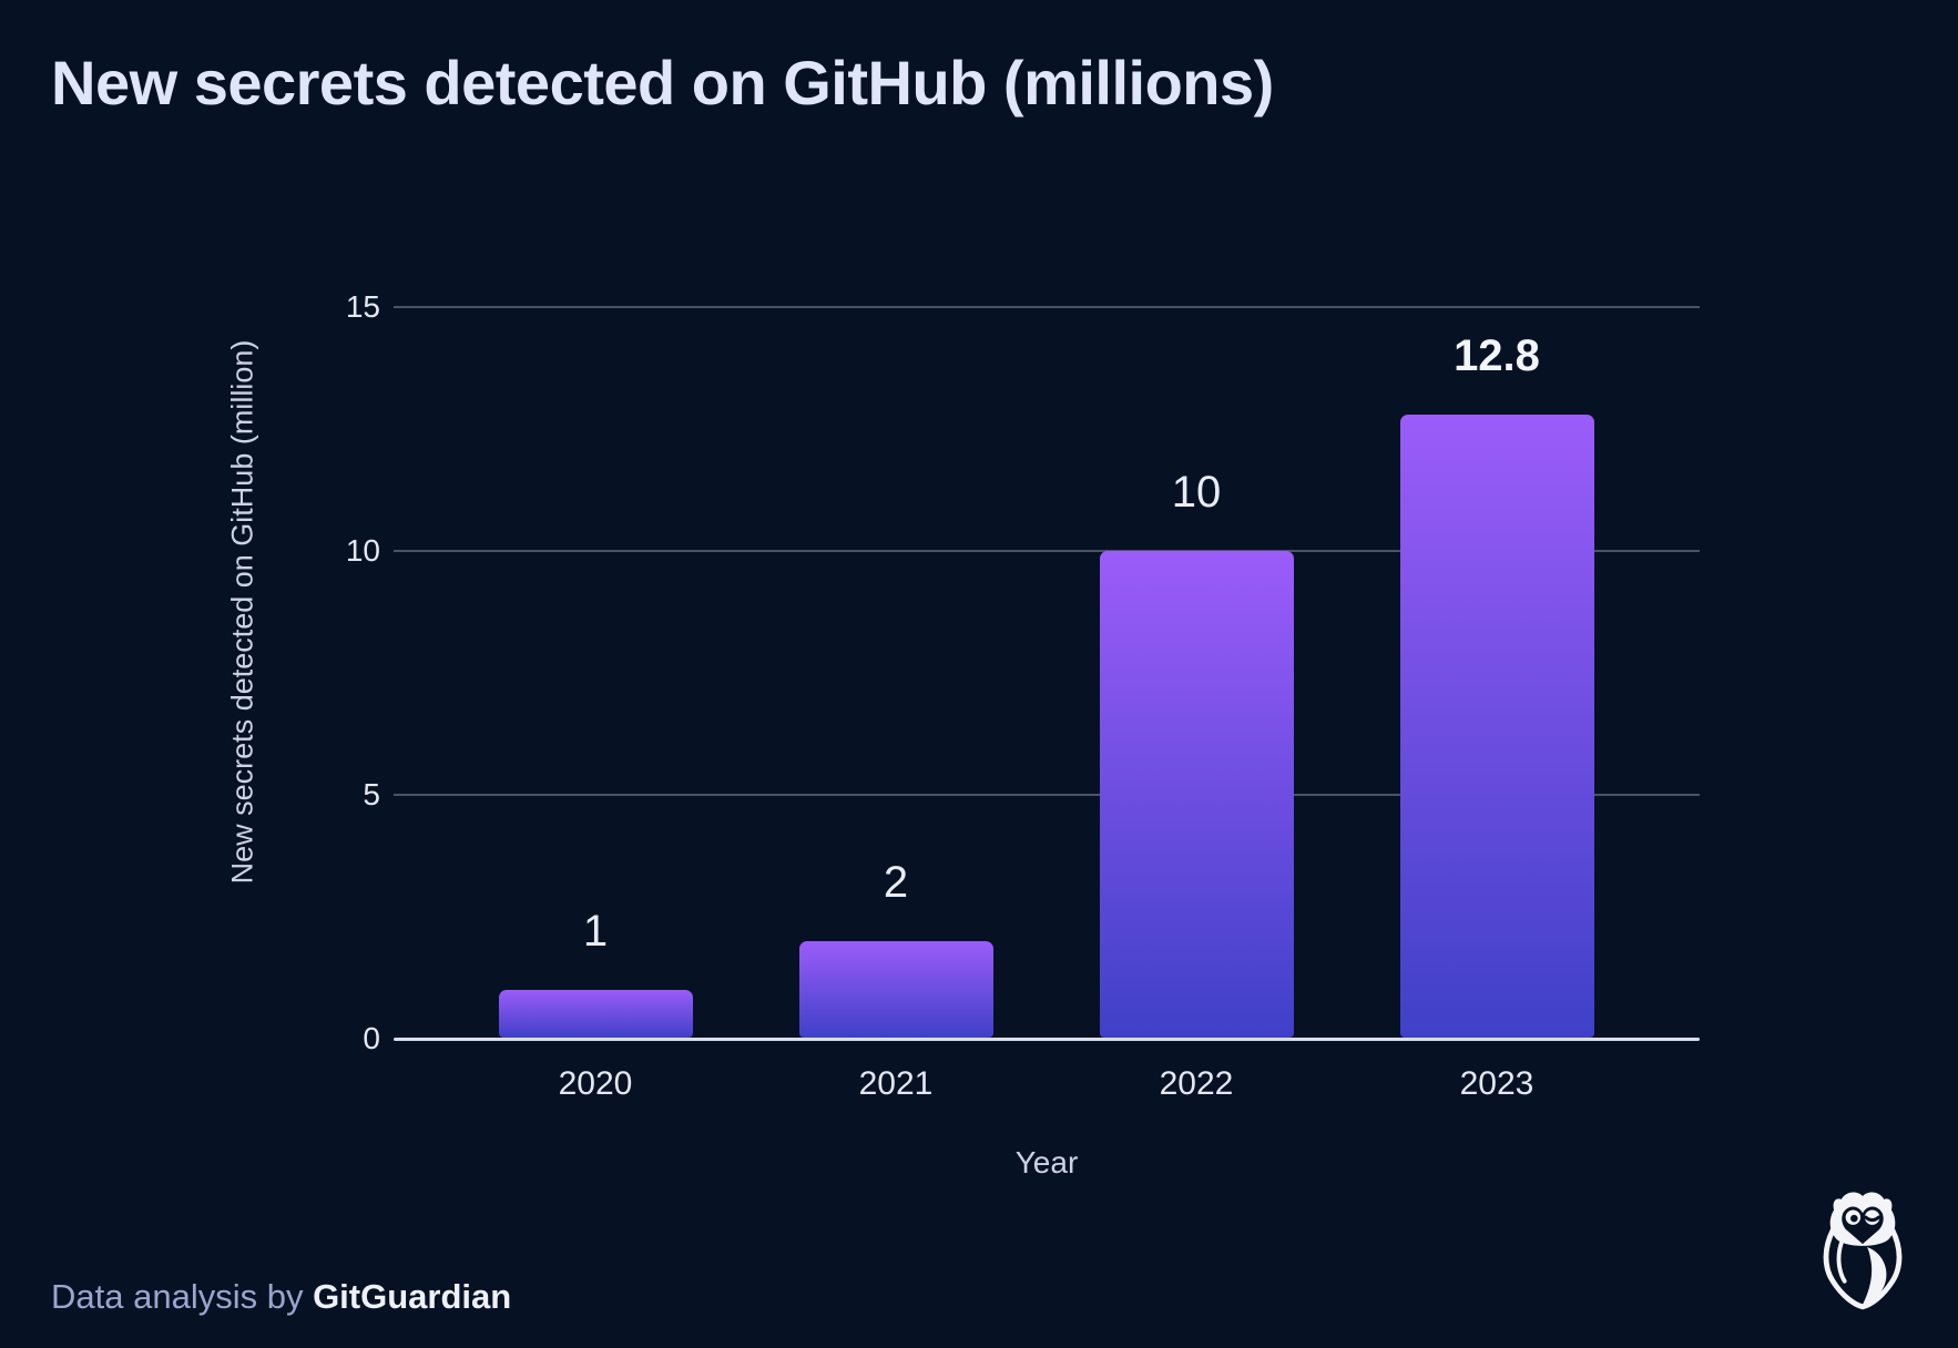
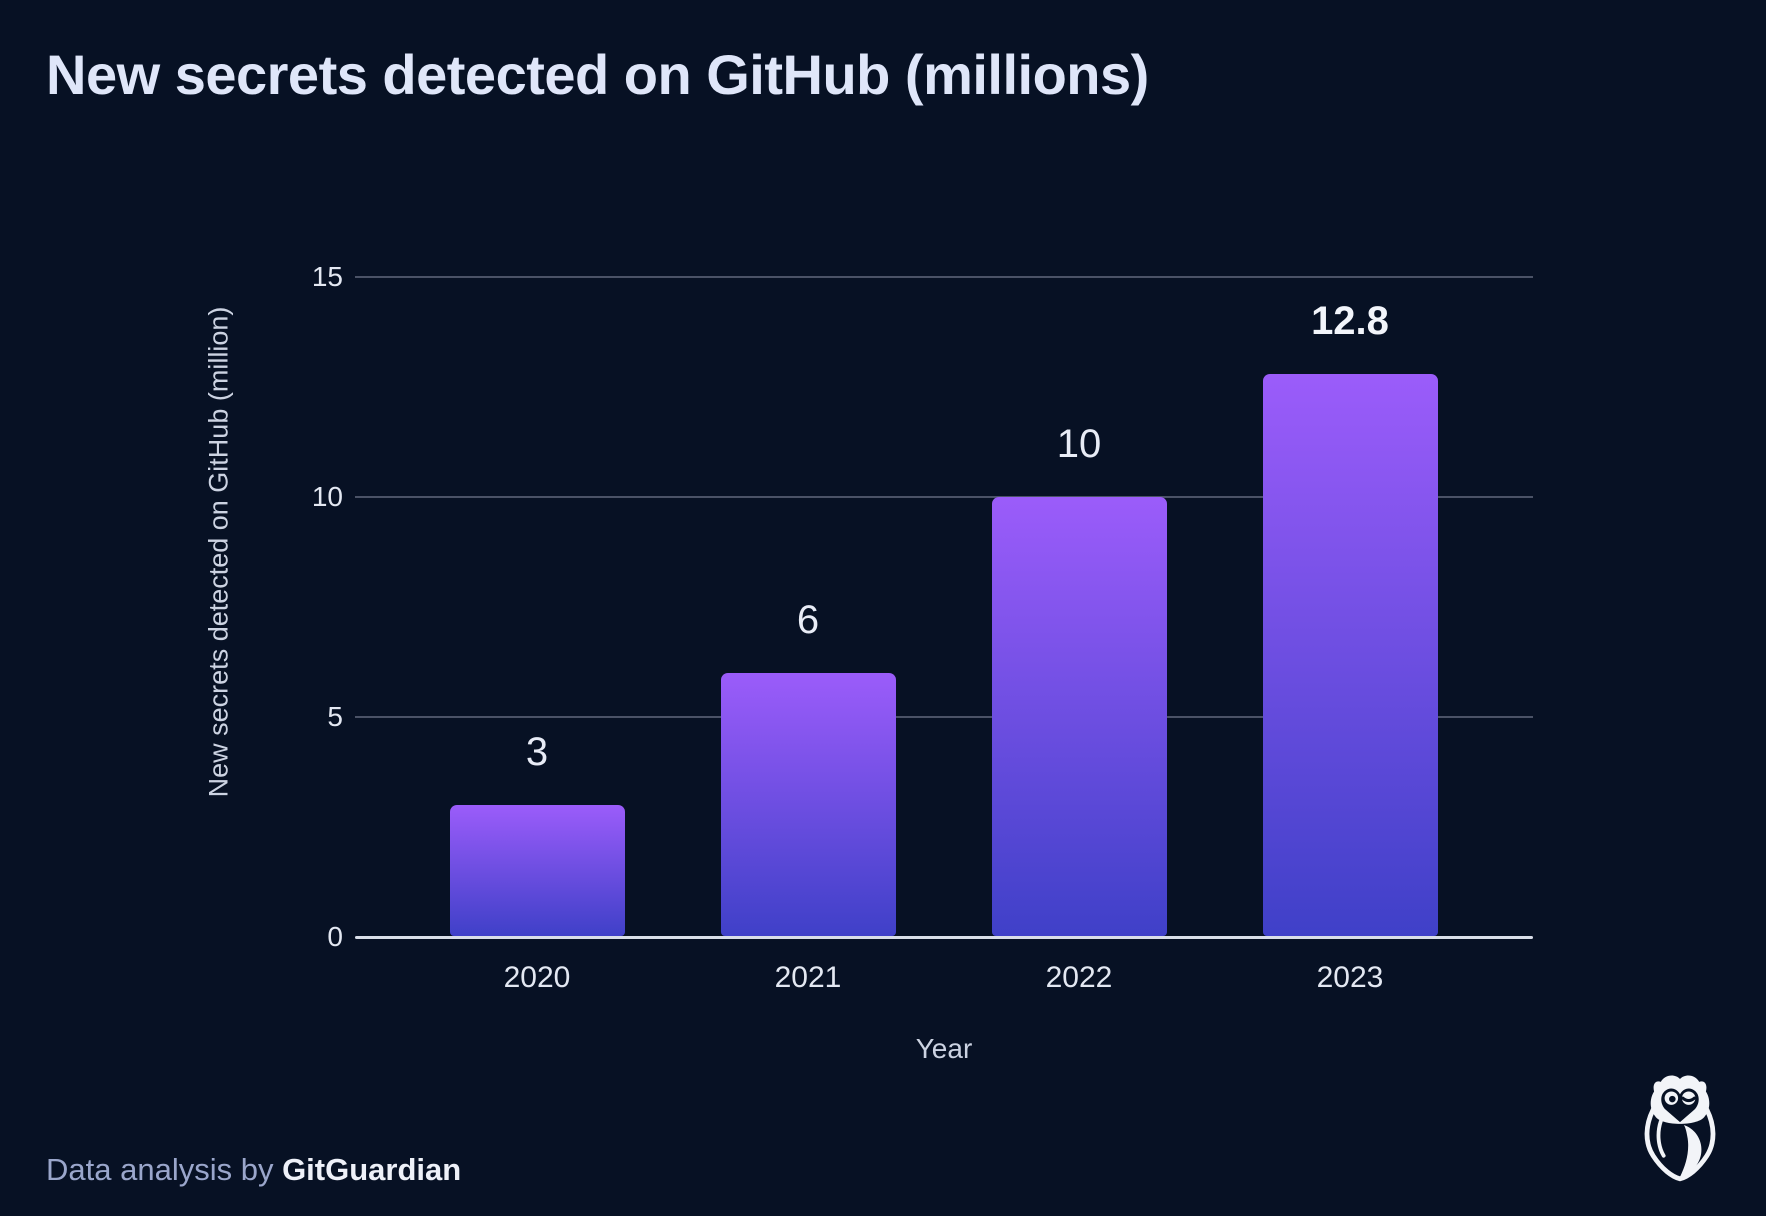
2020: 1 -> 3
2021: 2 -> 6
